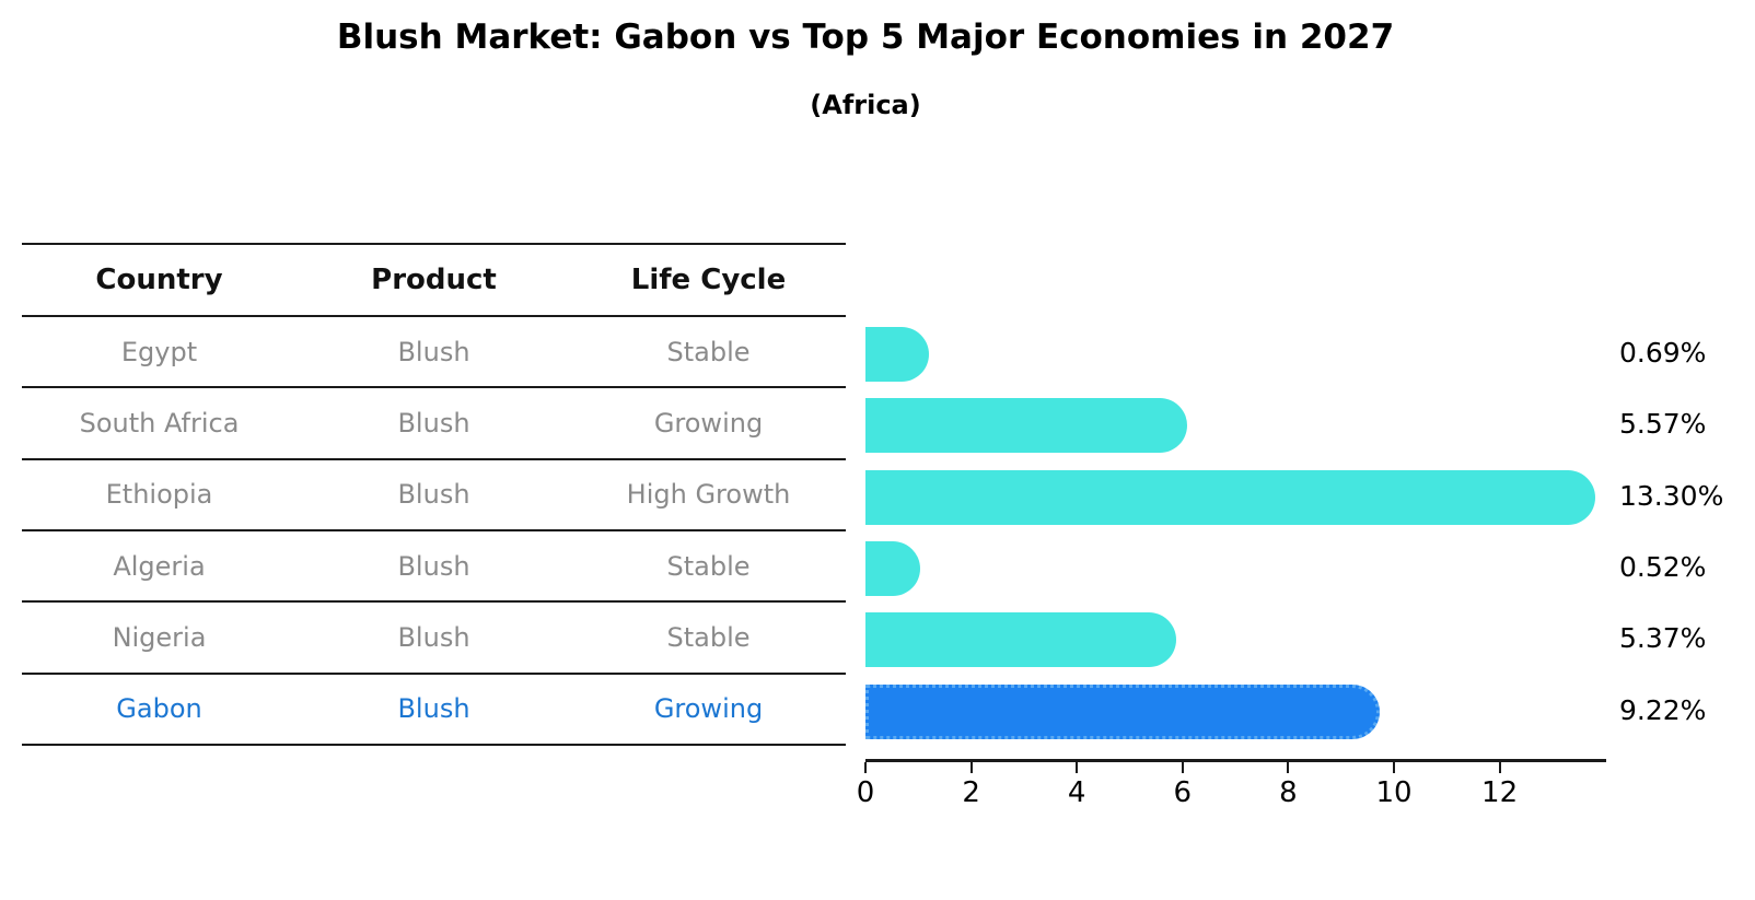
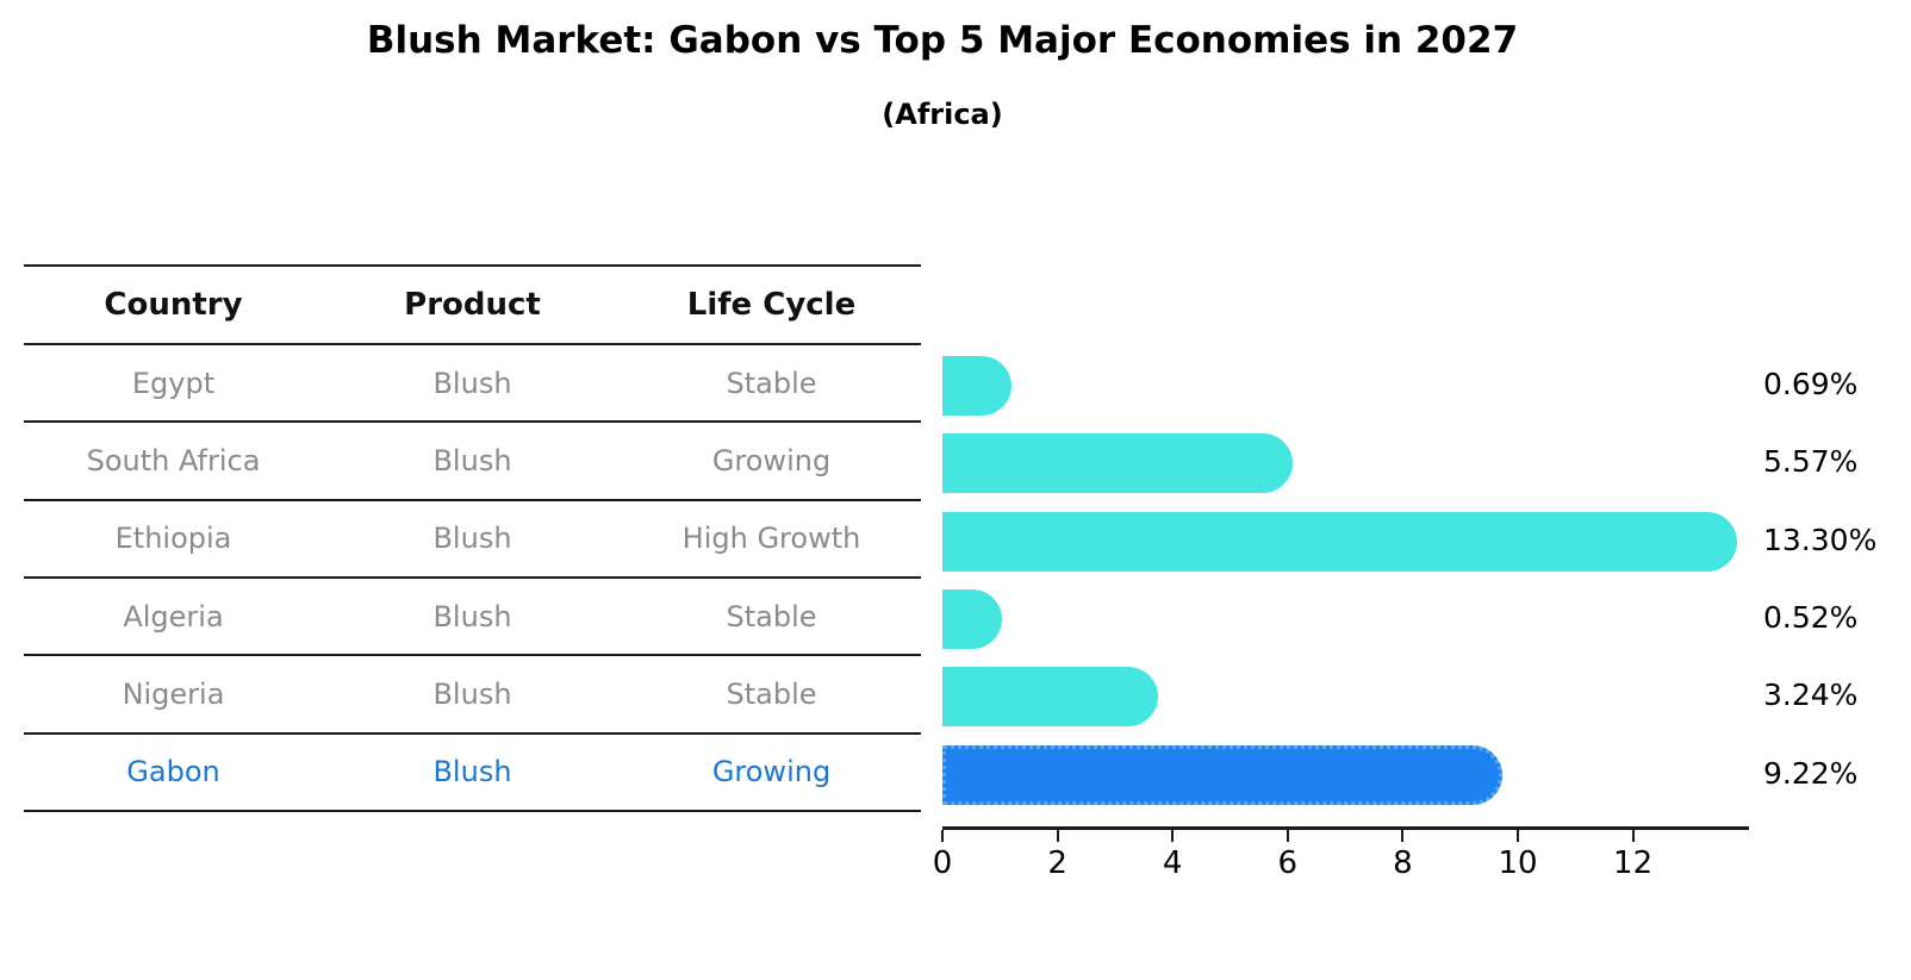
Nigeria: 5.37% -> 3.24%
